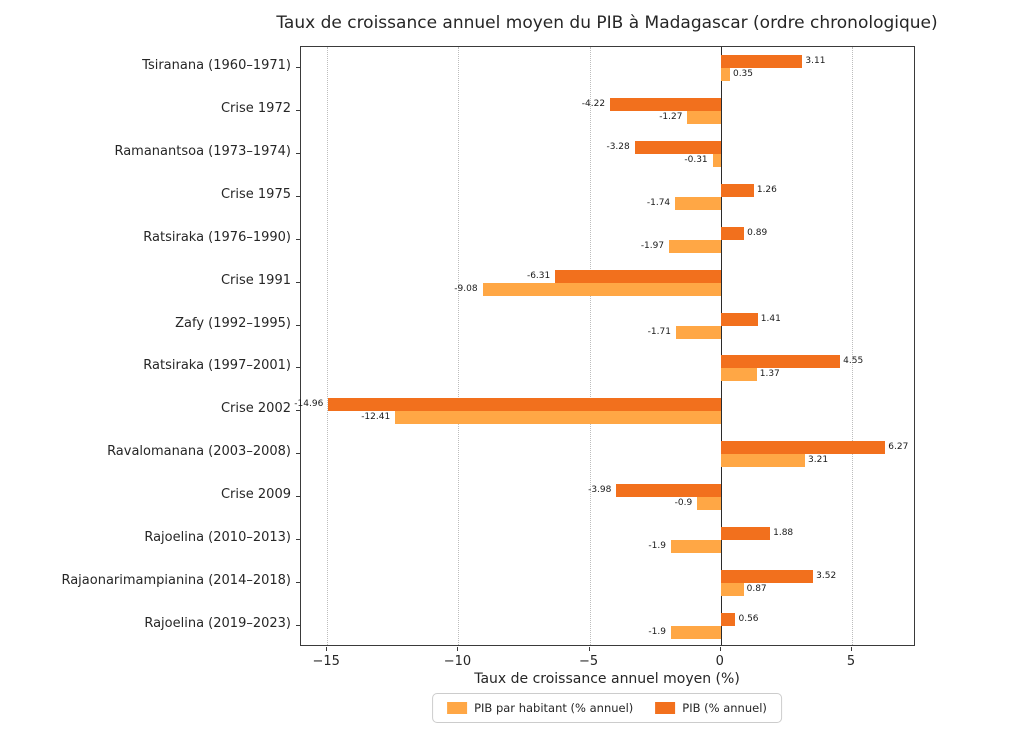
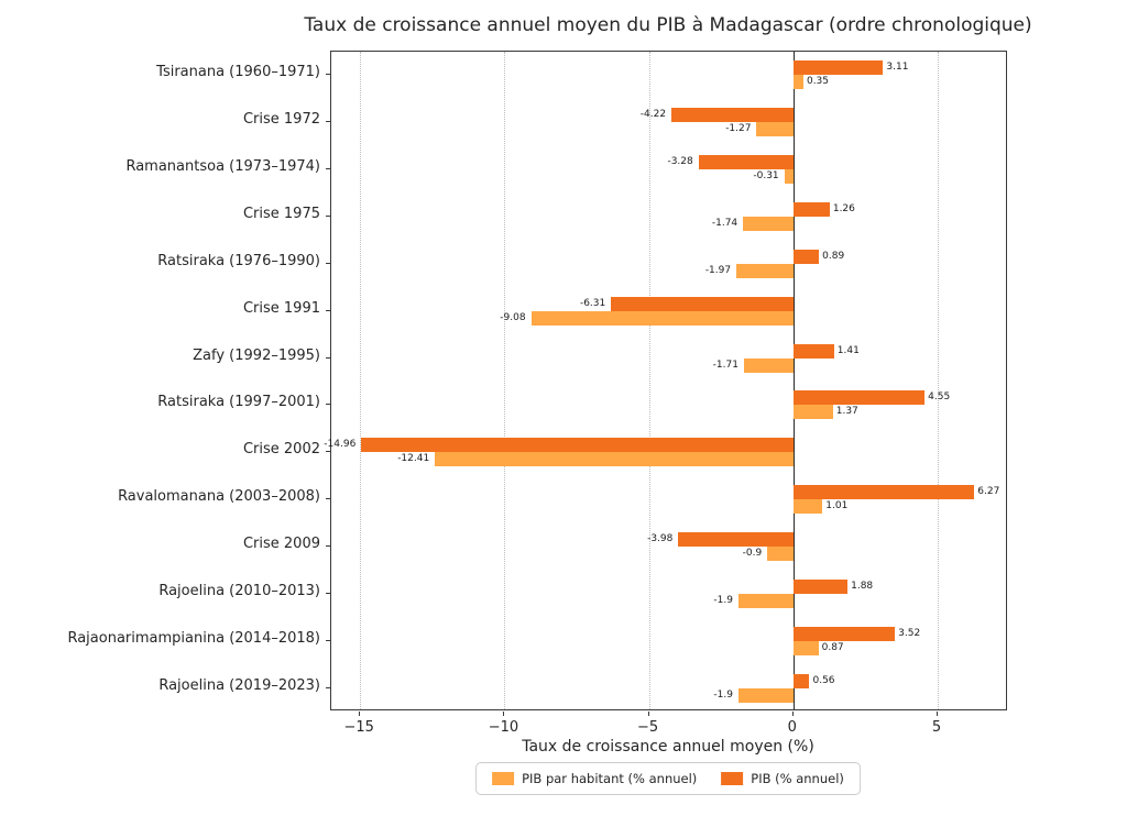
PIB par habitant (% annuel)/Ravalomanana (2003–2008): 3.21 -> 1.01
